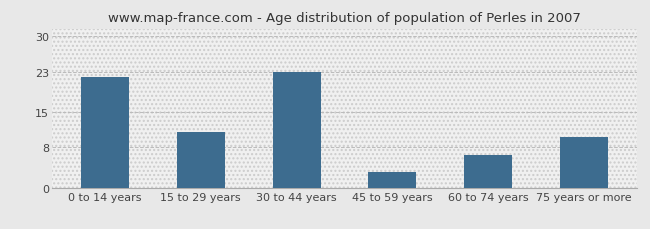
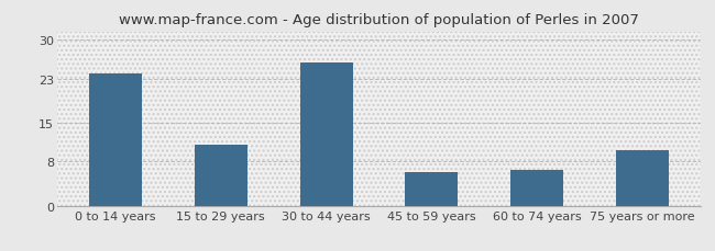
0 to 14 years: 22.0 -> 24.0
30 to 44 years: 23.0 -> 26.0
45 to 59 years: 3.0 -> 6.0
